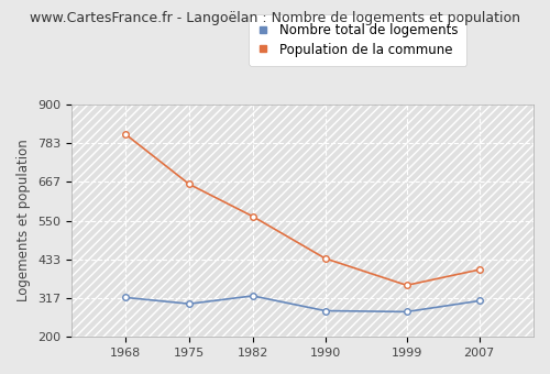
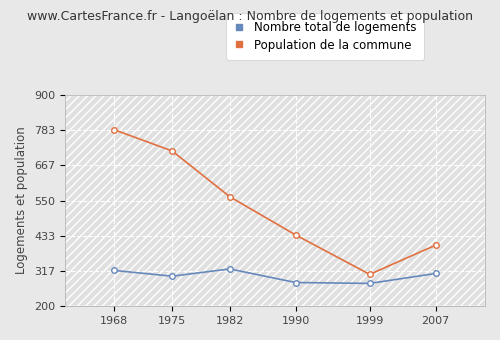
Population de la commune/1968: 810 -> 785
Population de la commune/1975: 660 -> 715
Population de la commune/1999: 355 -> 305
